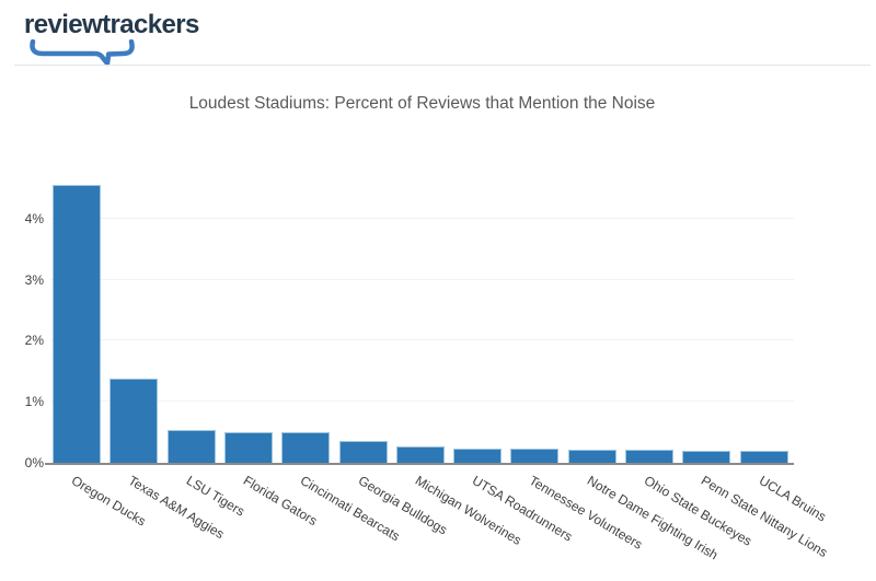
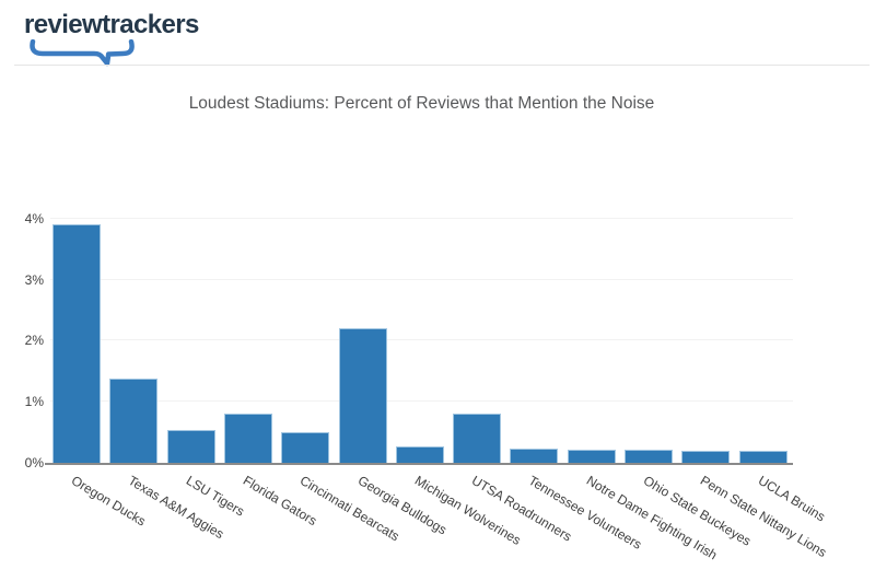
Oregon Ducks: 4.5% -> 3.9%
Florida Gators: 0.5% -> 0.8%
Georgia Bulldogs: 0.3% -> 2.2%
UTSA Roadrunners: 0.2% -> 0.8%
